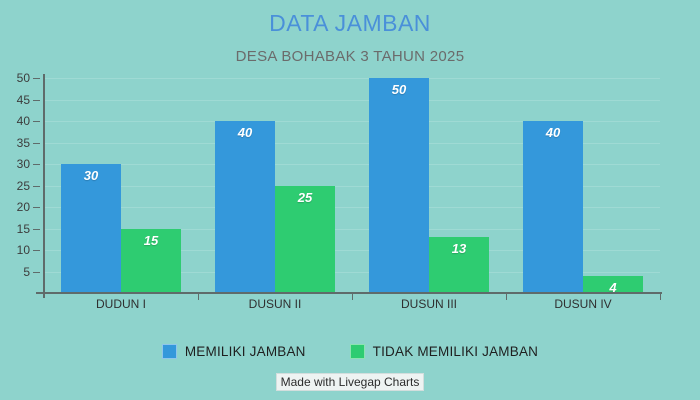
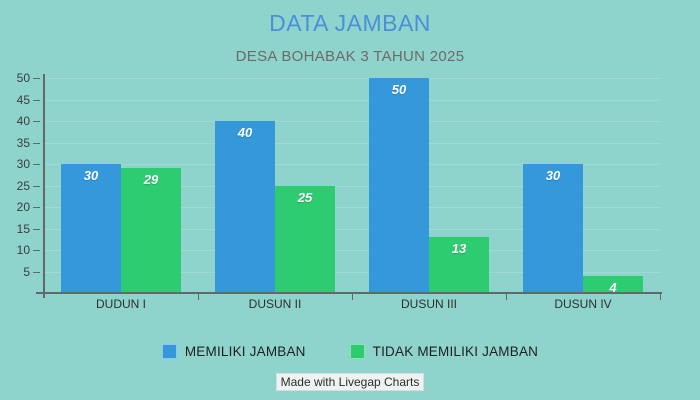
TIDAK MEMILIKI JAMBAN/DUDUN I: 15 -> 29
MEMILIKI JAMBAN/DUSUN IV: 40 -> 30
